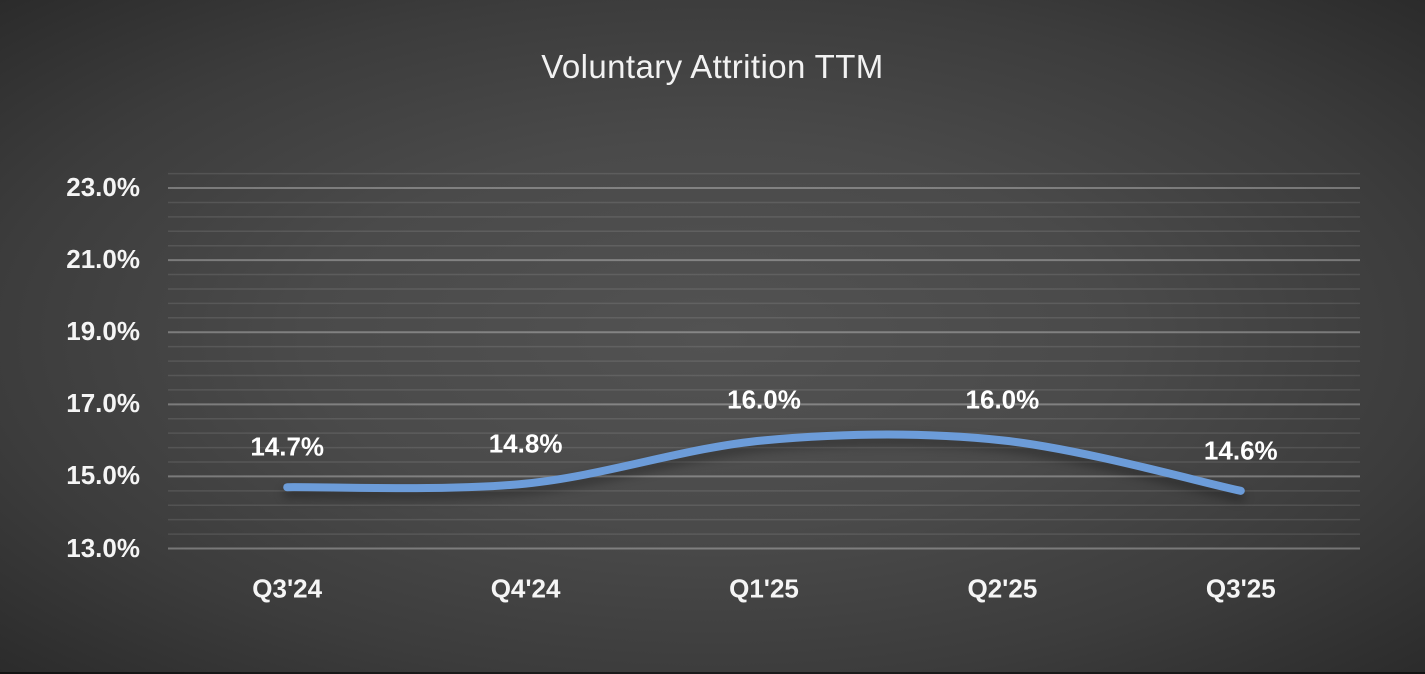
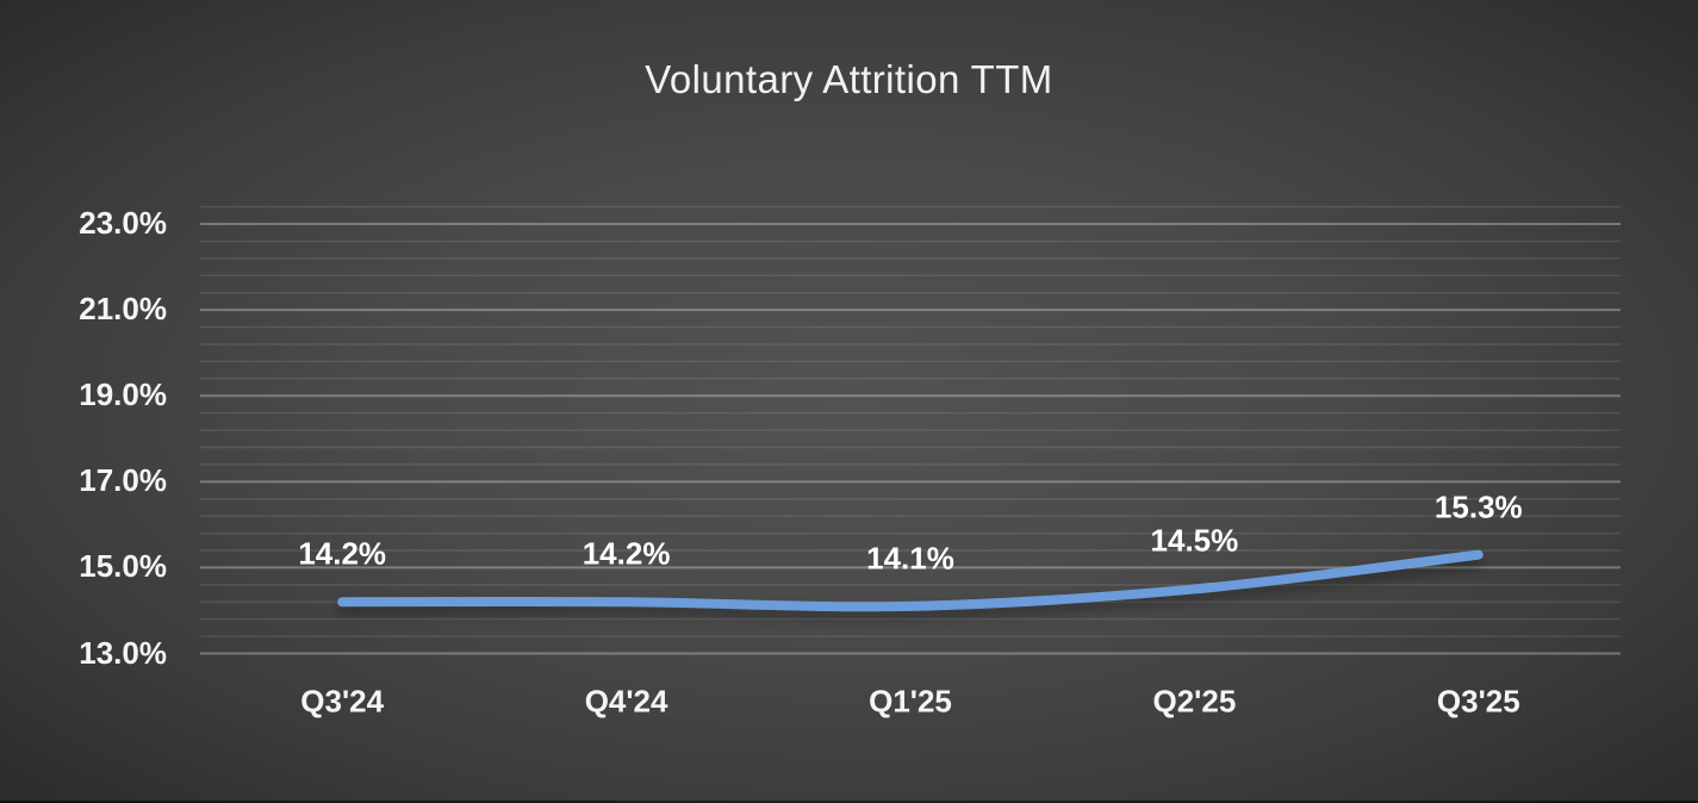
Q3'24: 14.7% -> 14.2%
Q4'24: 14.8% -> 14.2%
Q1'25: 16.0% -> 14.1%
Q2'25: 16.0% -> 14.5%
Q3'25: 14.6% -> 15.3%
